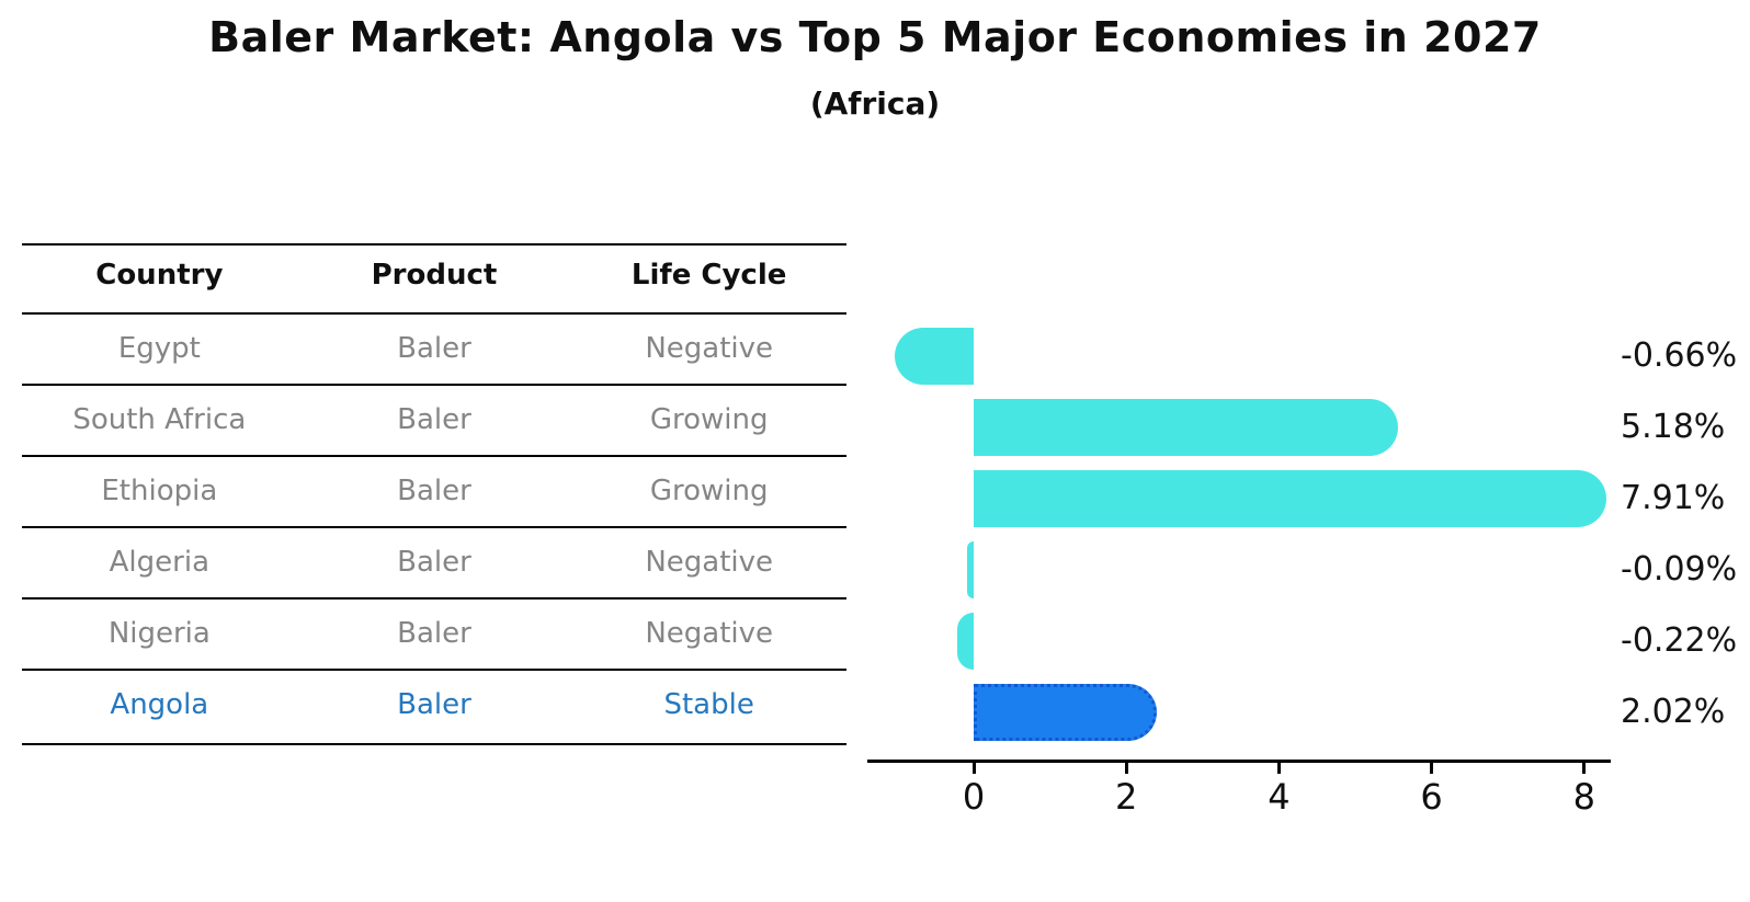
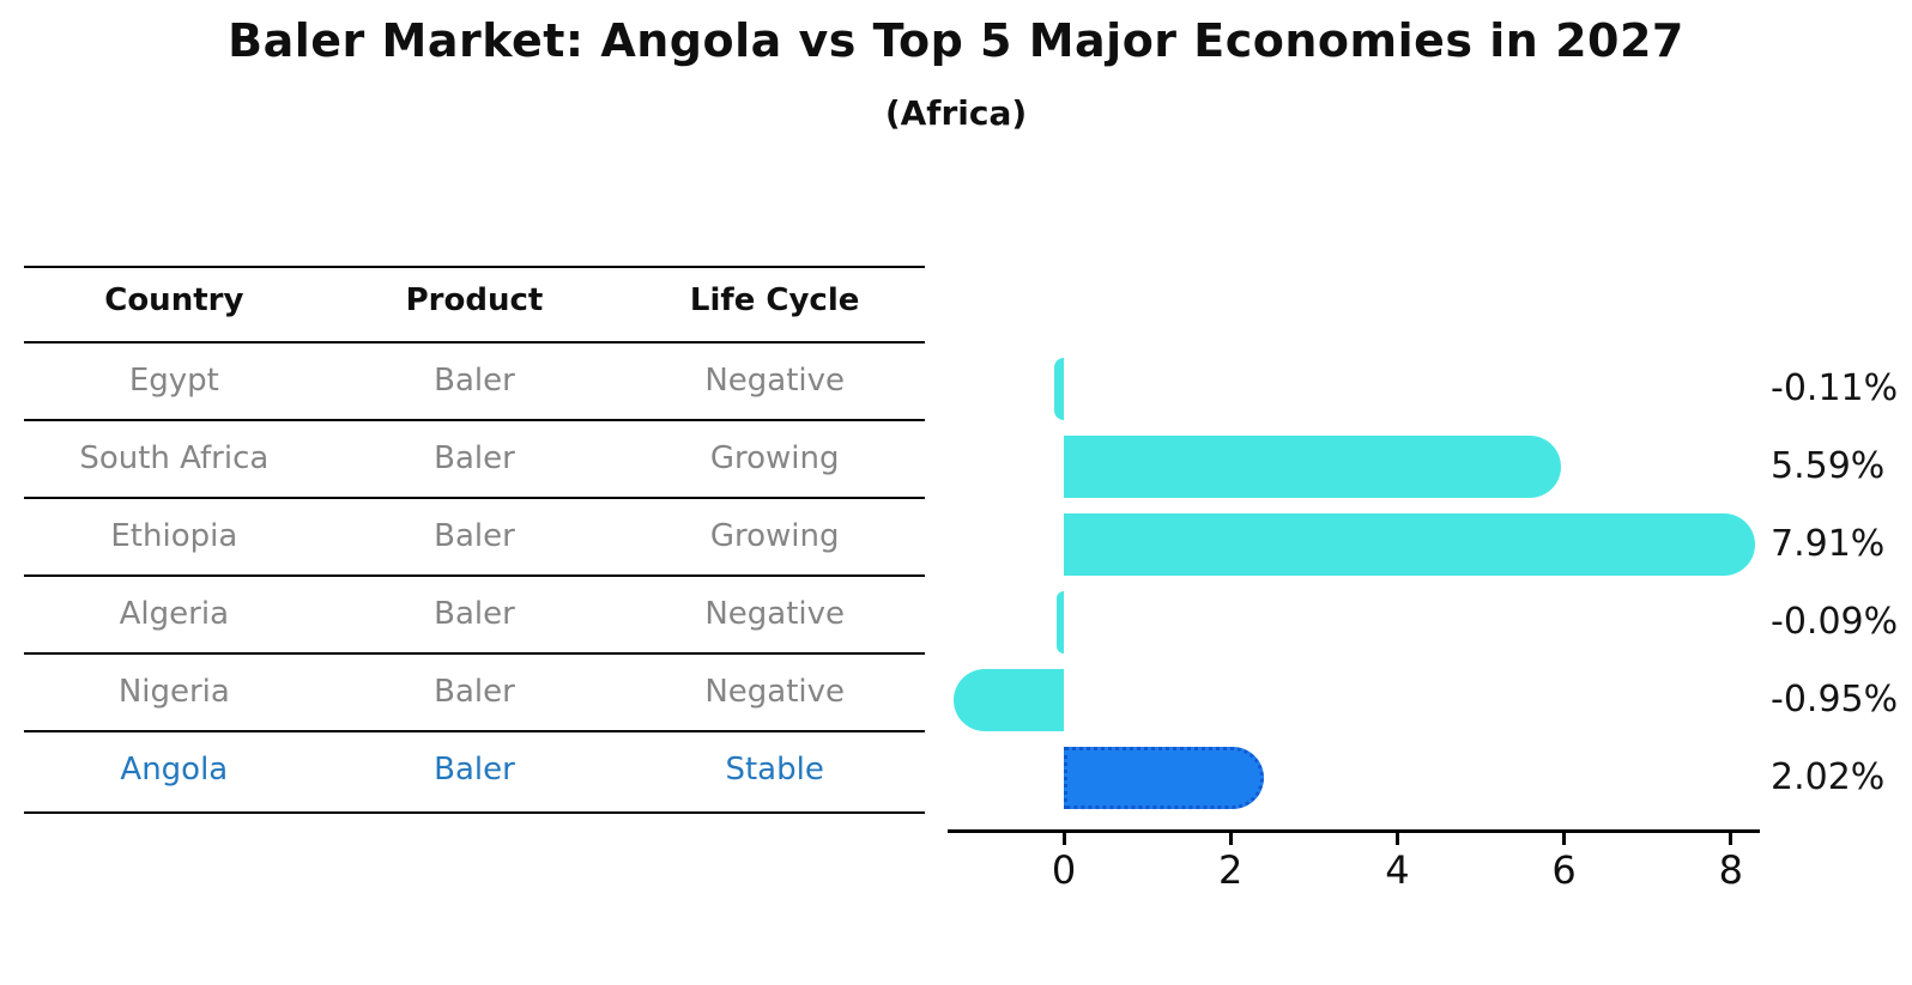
Egypt: -0.66% -> -0.11%
South Africa: 5.18% -> 5.59%
Nigeria: -0.22% -> -0.95%
